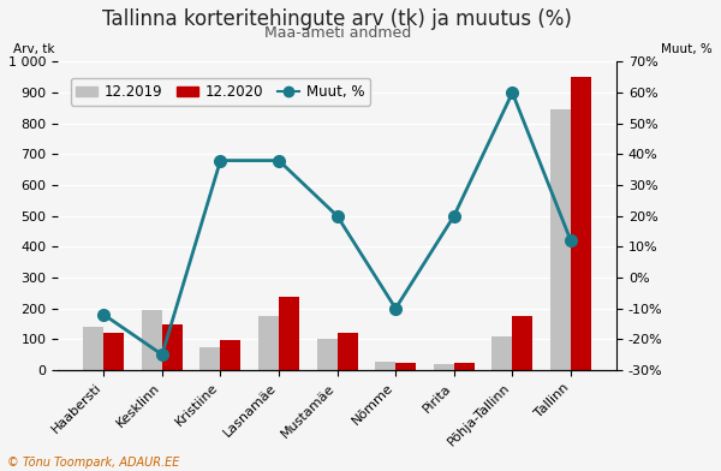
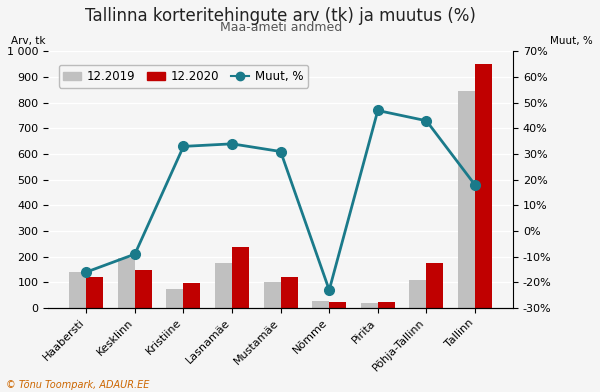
Muut, %/Haabersti: -12% -> -16%
Muut, %/Kesklinn: -25% -> -9%
Muut, %/Kristiine: 38% -> 33%
Muut, %/Lasnamäe: 38% -> 34%
Muut, %/Mustamäe: 20% -> 31%
Muut, %/Nõmme: -10% -> -23%
Muut, %/Pirita: 20% -> 47%
Muut, %/Põhja-Tallinn: 60% -> 43%
Muut, %/Tallinn: 12% -> 18%
